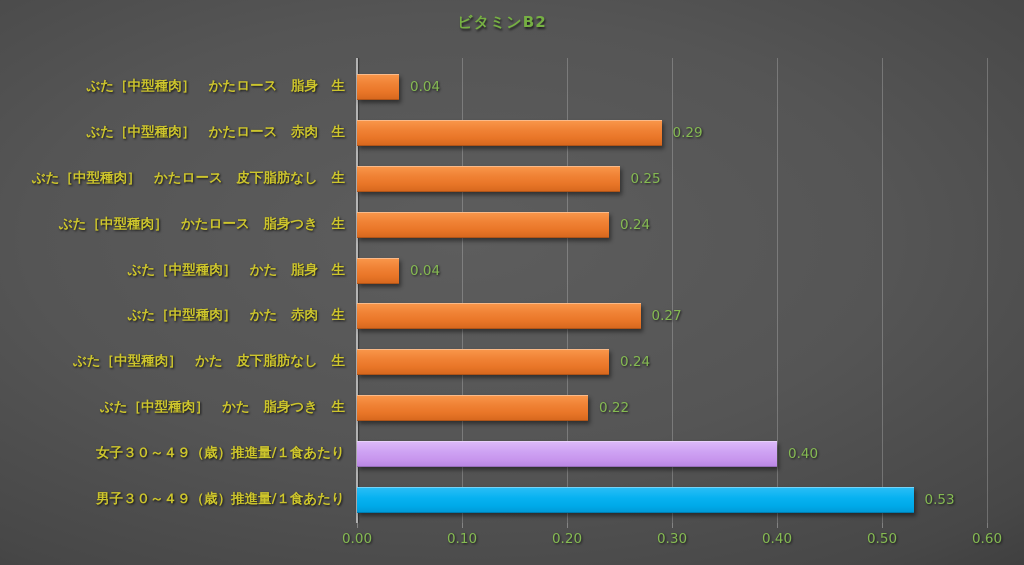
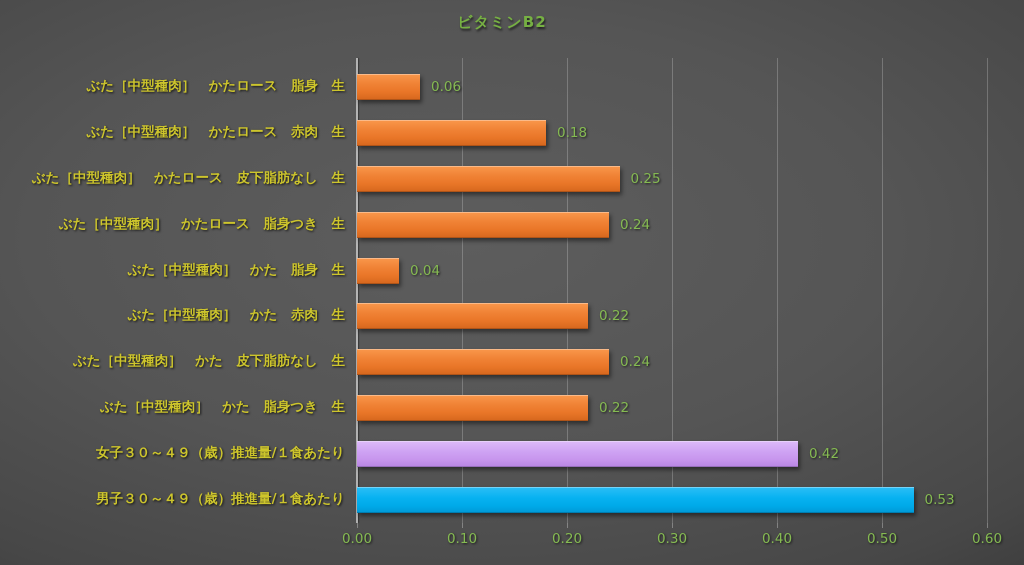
ぶた［中型種肉］ かたロース 脂身 生: 0.04 -> 0.06
ぶた［中型種肉］ かたロース 赤肉 生: 0.29 -> 0.18
ぶた［中型種肉］ かた 赤肉 生: 0.27 -> 0.22
女子３０～４９（歳）推進量/１食あたり: 0.40 -> 0.42
